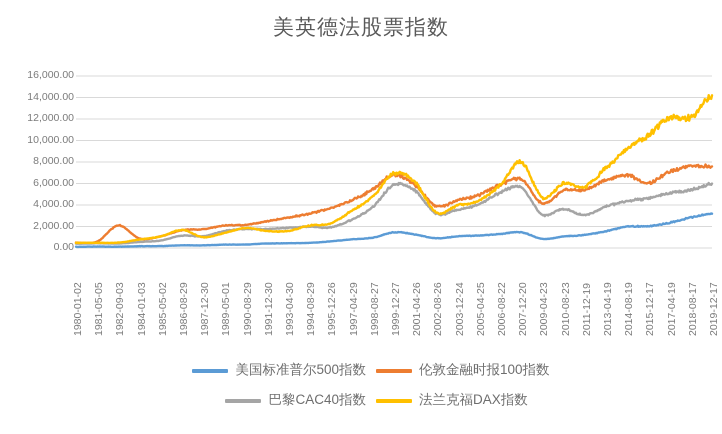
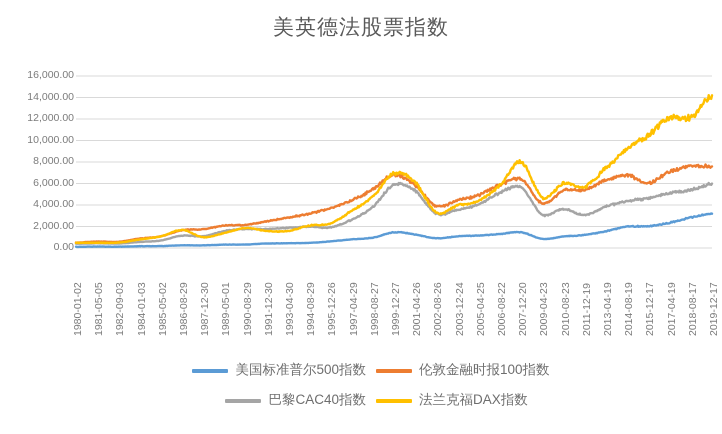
伦敦金融时报100指数/1982-09-03: 2100 -> 600
